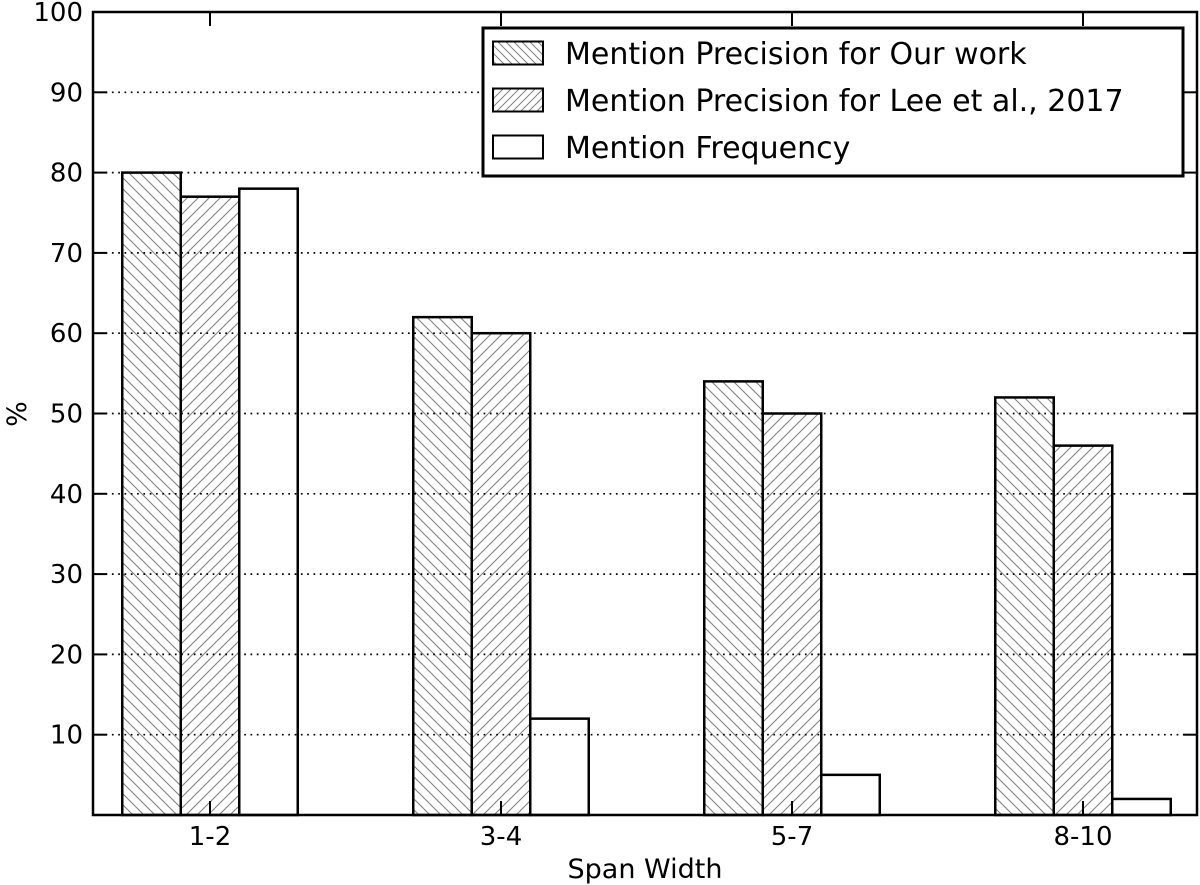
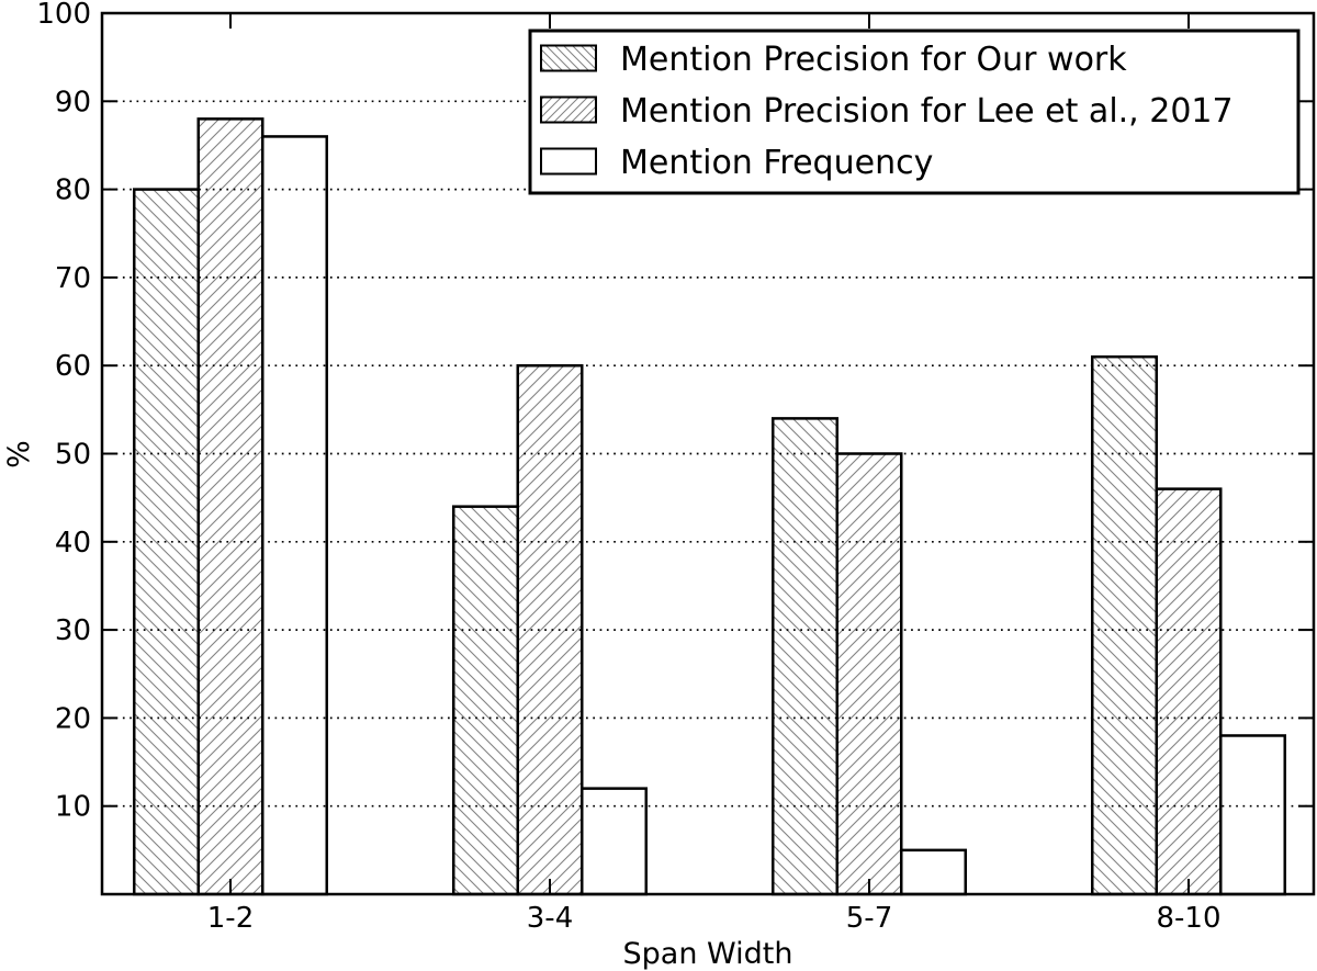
Mention Precision for Lee et al., 2017/1-2: 77 -> 88
Mention Frequency/1-2: 78 -> 86
Mention Precision for Our work/3-4: 62 -> 44
Mention Precision for Our work/8-10: 52 -> 61
Mention Frequency/8-10: 2 -> 18
